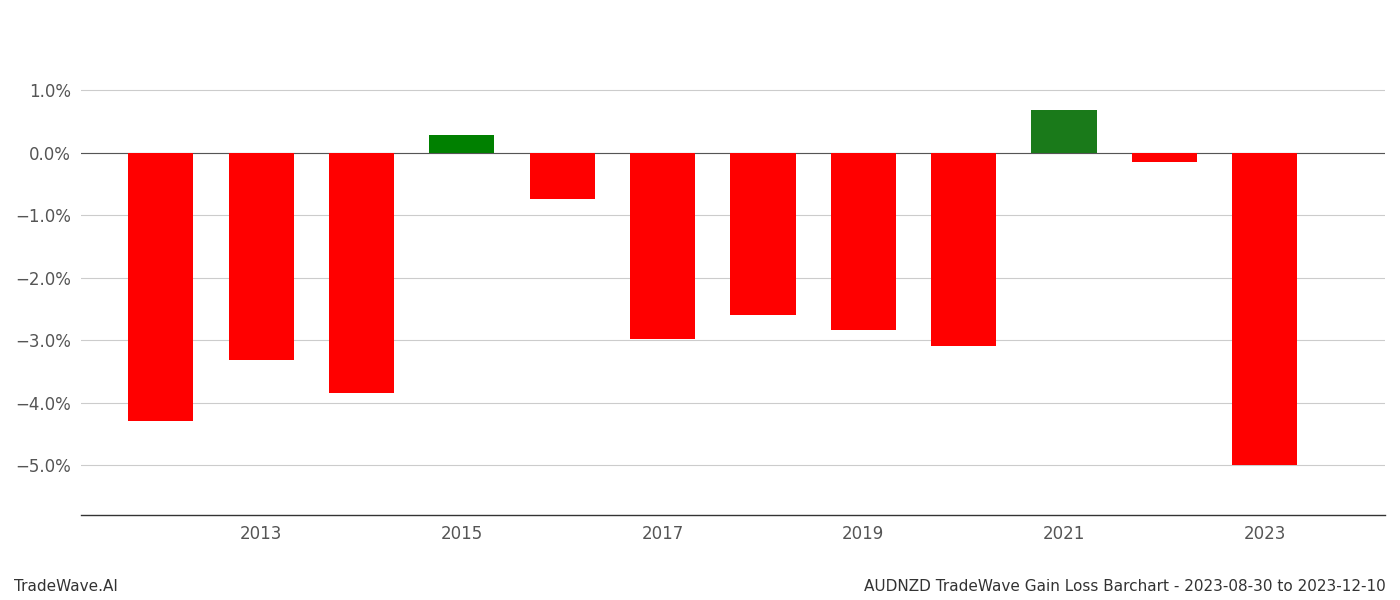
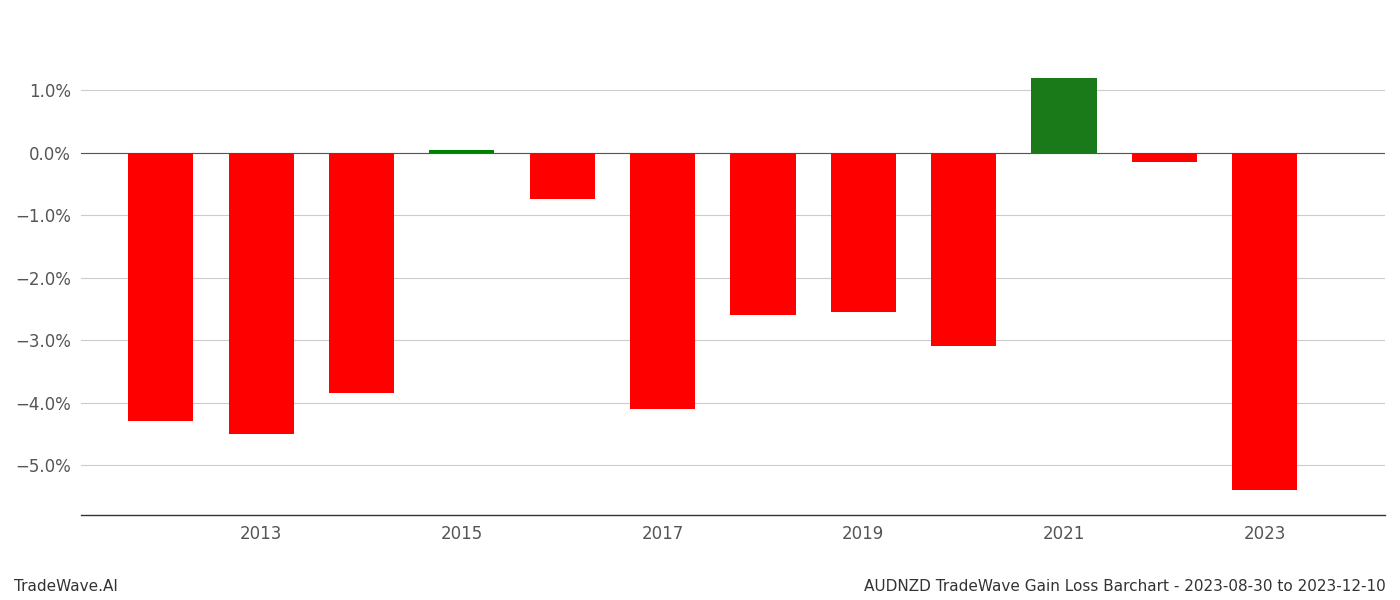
2013: -3.32% -> -4.50%
2015: 0.28% -> 0.04%
2017: -2.98% -> -4.10%
2019: -2.84% -> -2.55%
2021: 0.68% -> 1.20%
2023: -5.00% -> -5.40%
